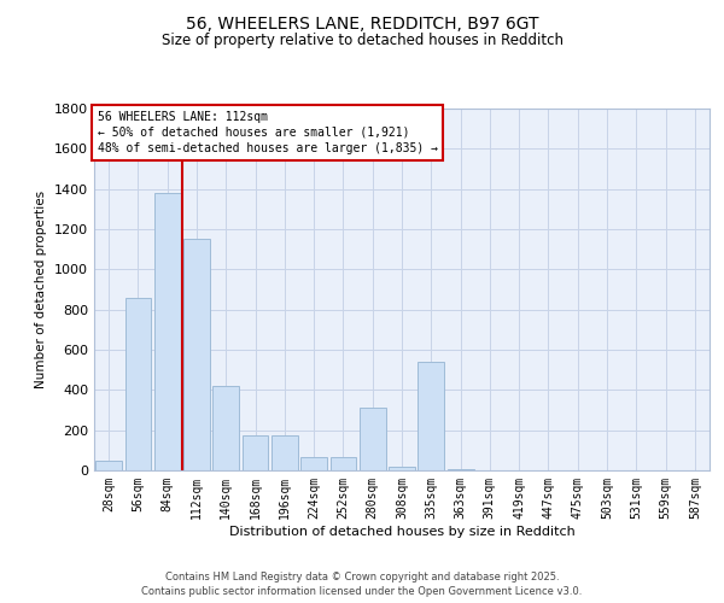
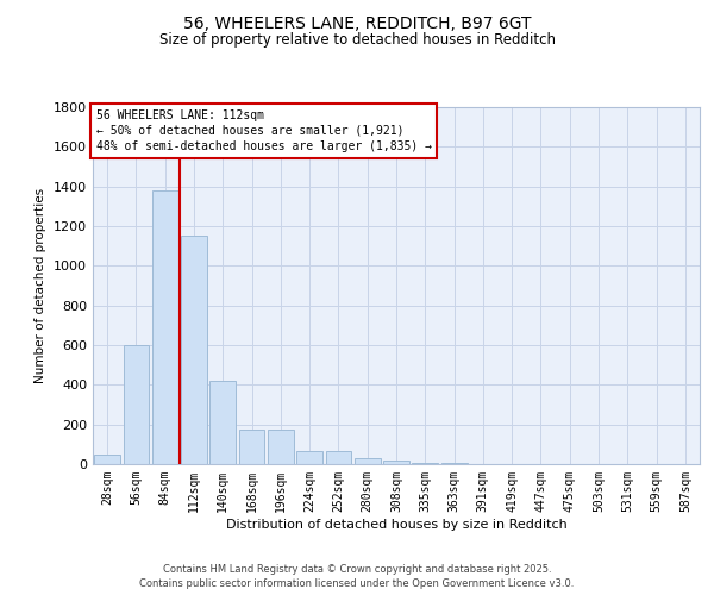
56sqm: 860 -> 600
280sqm: 310 -> 30
335sqm: 540 -> 0
